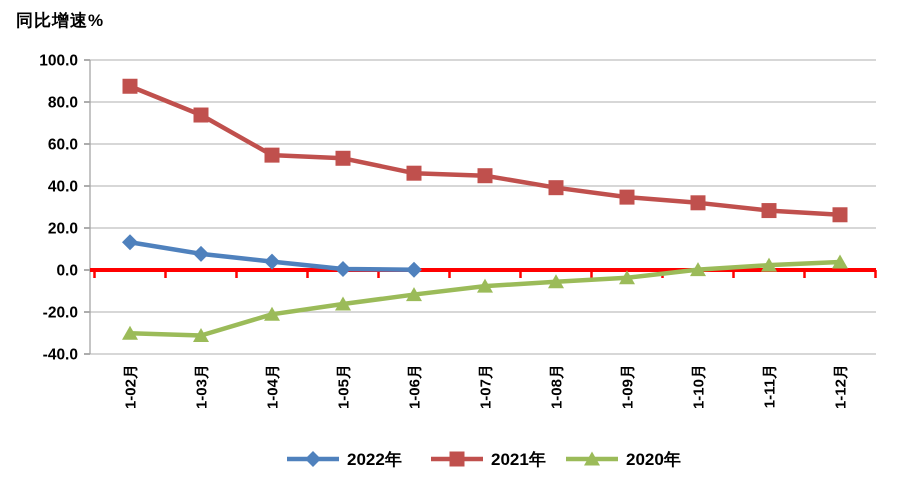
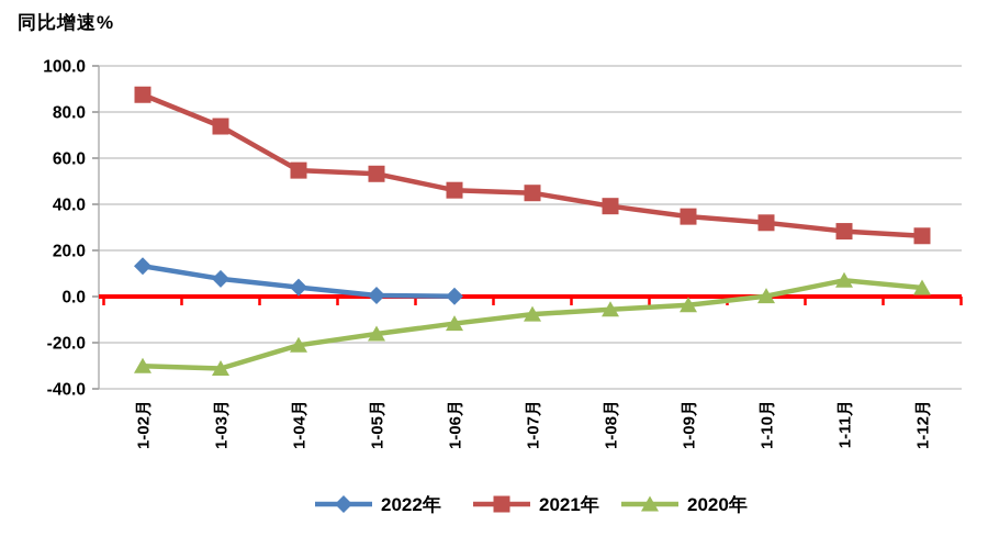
2020年/1-11月: 2 -> 7
